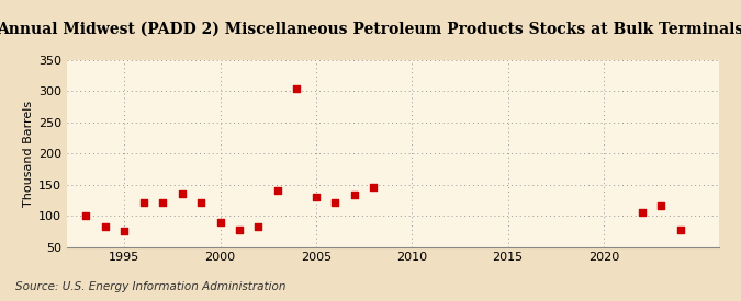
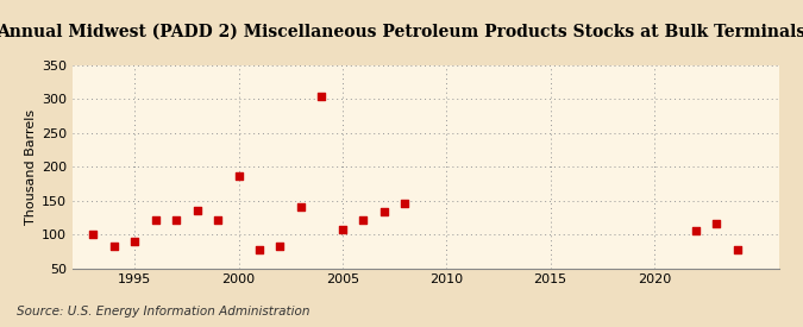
1995: 75 -> 90
2000: 90 -> 186
2005: 130 -> 108
